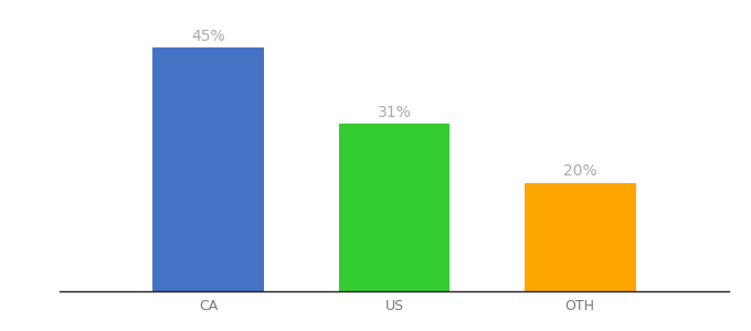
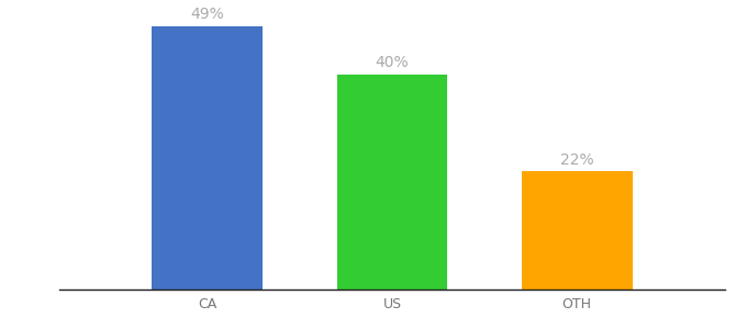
CA: 45% -> 49%
US: 31% -> 40%
OTH: 20% -> 22%
